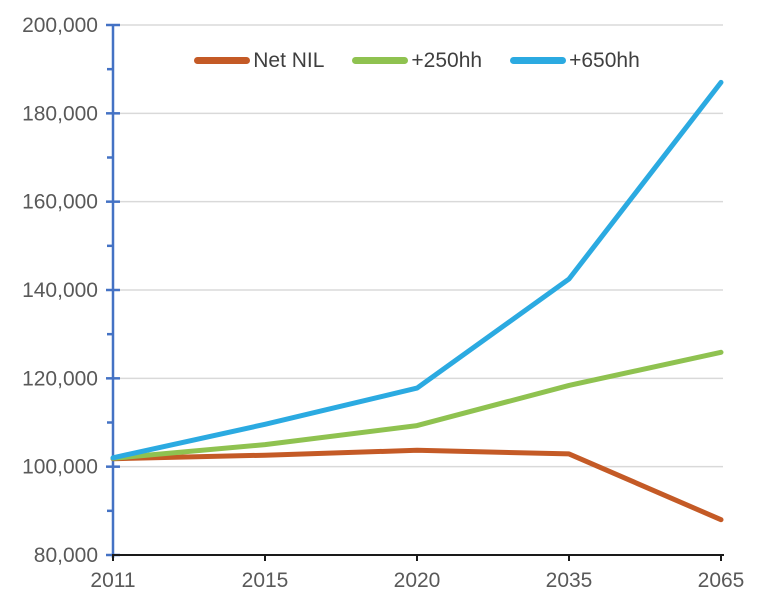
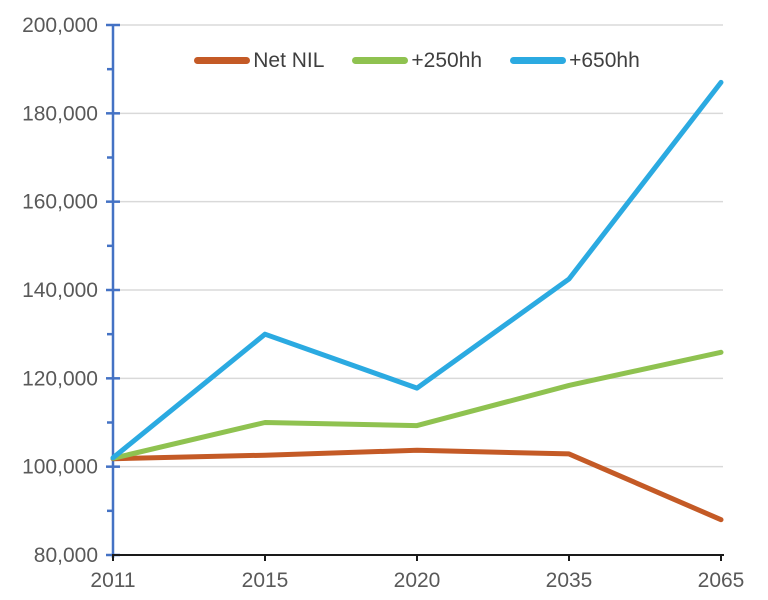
+250hh/2015: 105000 -> 110000
+650hh/2015: 110000 -> 130000
